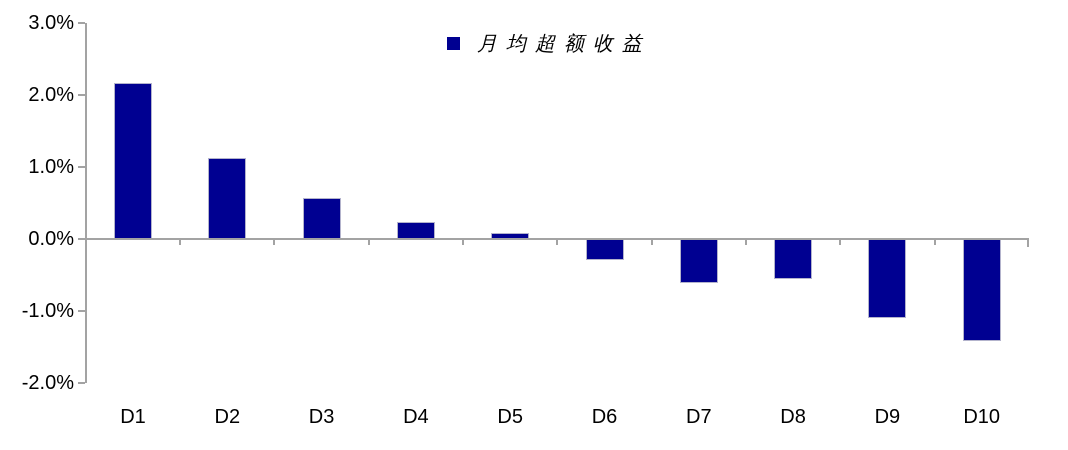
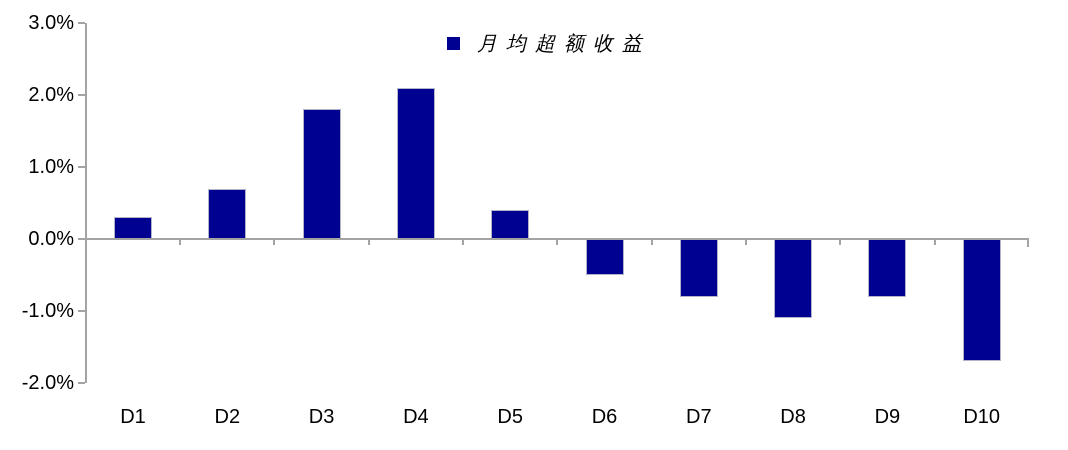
D1: 2.2% -> 0.3%
D2: 1.1% -> 0.7%
D3: 0.6% -> 1.8%
D4: 0.2% -> 2.1%
D5: 0.1% -> 0.4%
D6: -0.3% -> -0.5%
D7: -0.6% -> -0.8%
D8: -0.6% -> -1.1%
D9: -1.1% -> -0.8%
D10: -1.4% -> -1.7%
